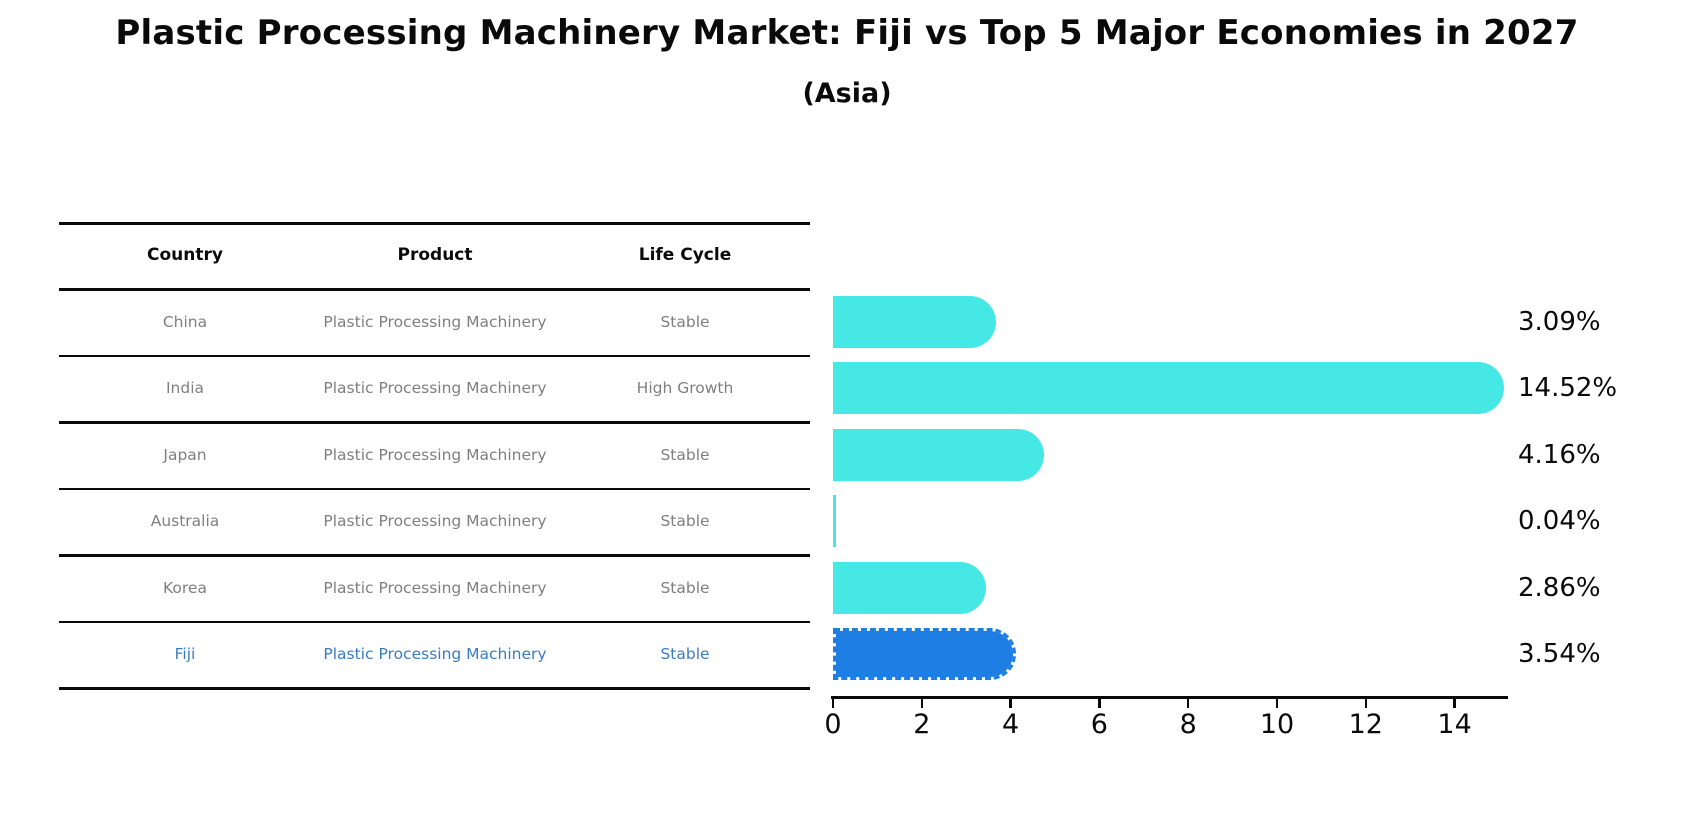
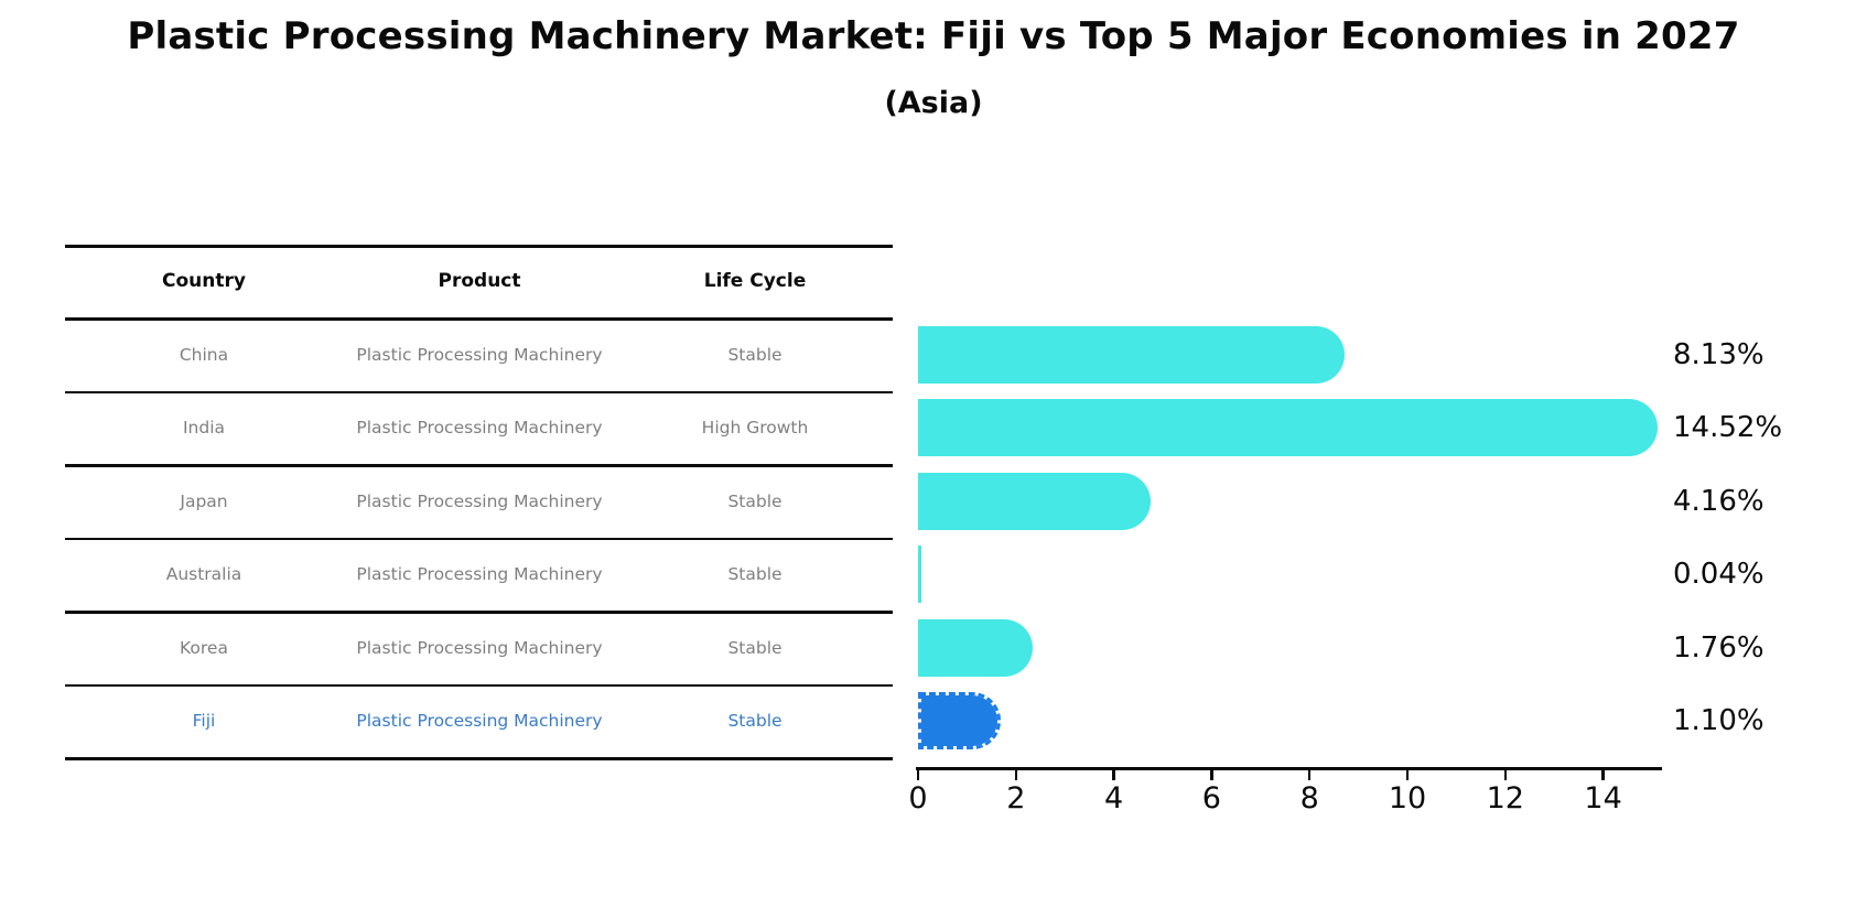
China: 3.09% -> 8.13%
Korea: 2.86% -> 1.76%
Fiji: 3.54% -> 1.10%
